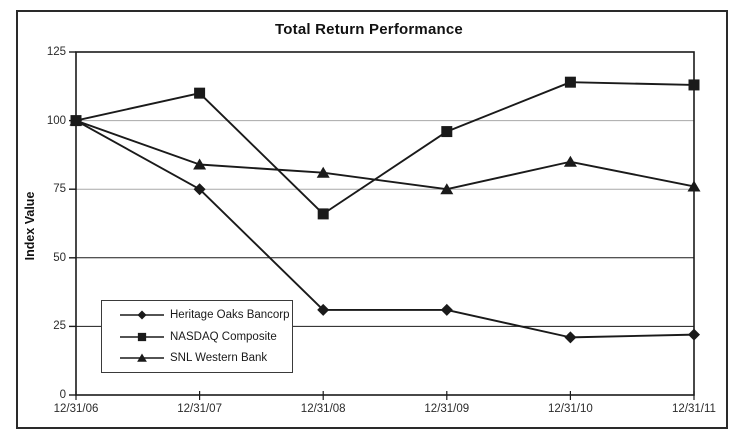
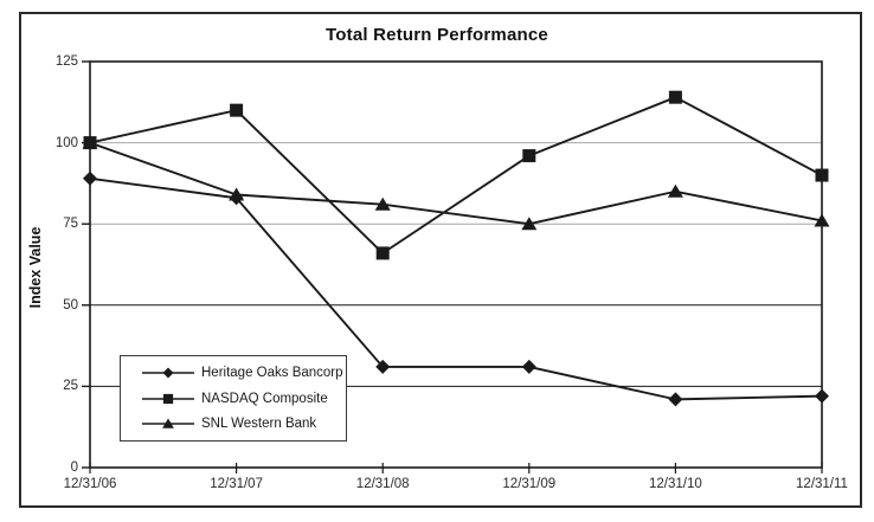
Heritage Oaks Bancorp/12/31/06: 100 -> 89
Heritage Oaks Bancorp/12/31/07: 75 -> 83
NASDAQ Composite/12/31/11: 113 -> 90
